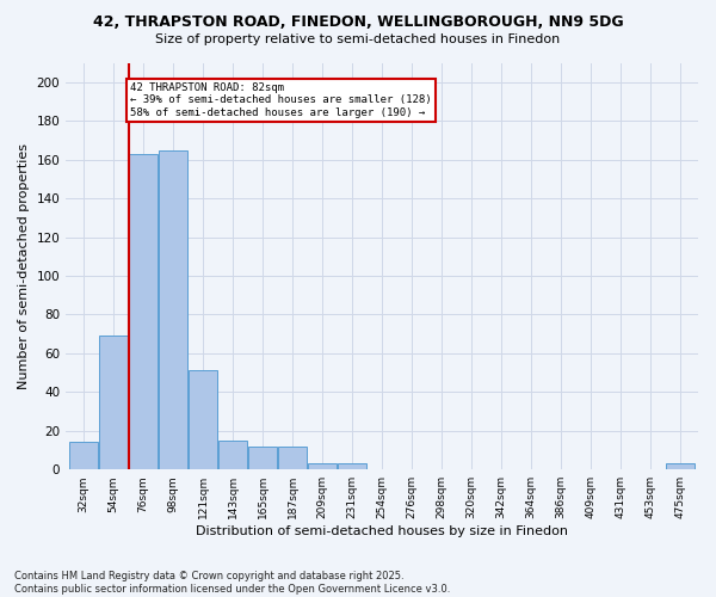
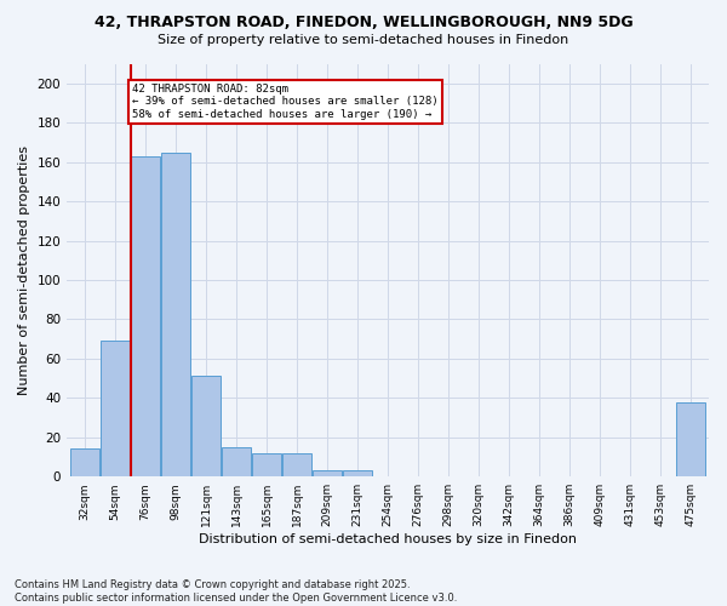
475sqm: 3 -> 38
